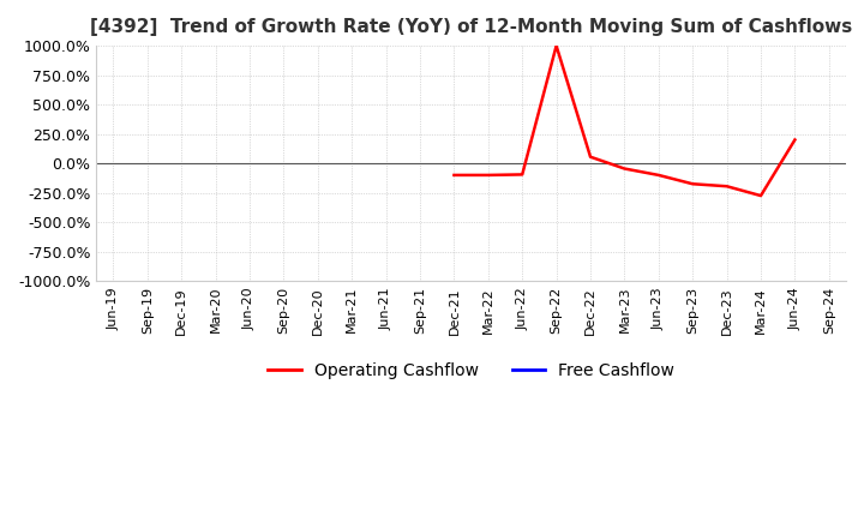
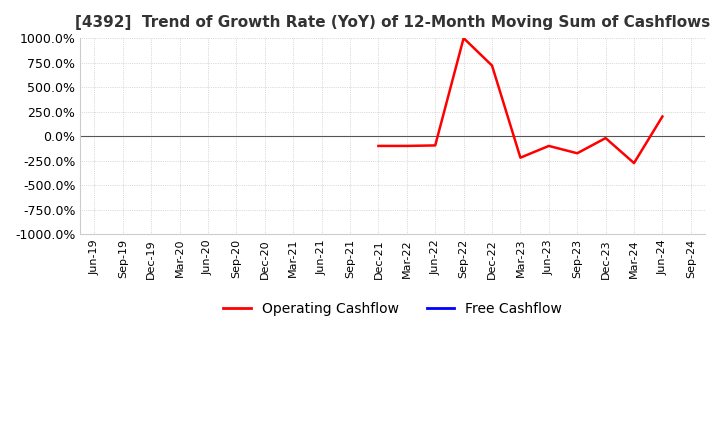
Dec-22: 60% -> 720%
Mar-23: -40% -> -220%
Dec-23: -200% -> -20%
